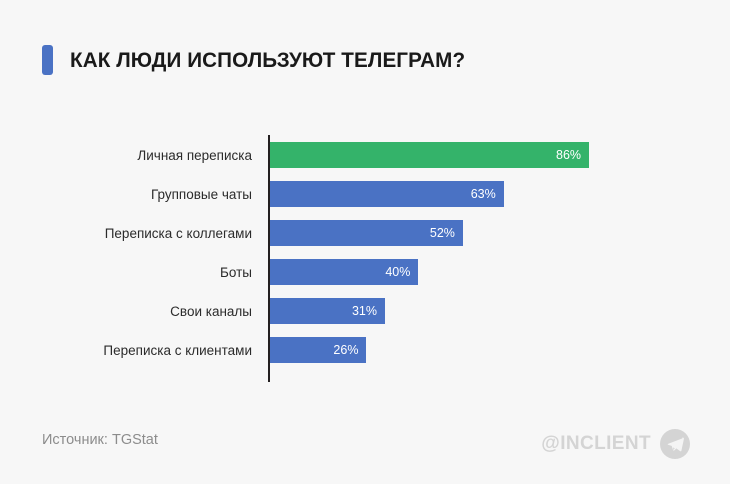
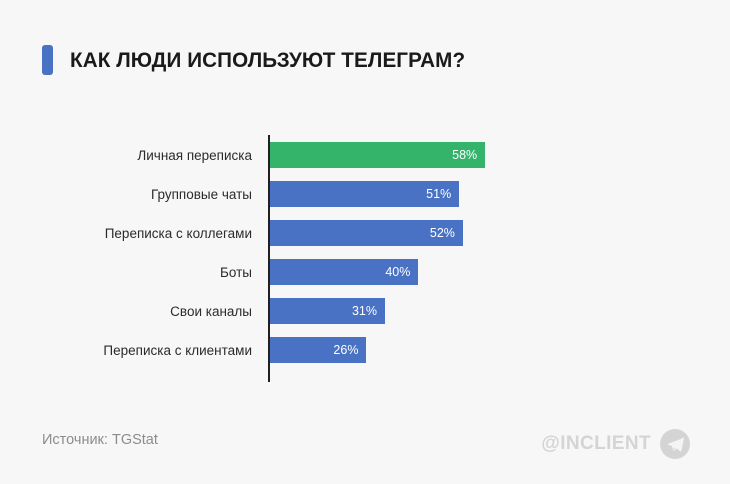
Личная переписка: 86% -> 58%
Групповые чаты: 63% -> 51%
